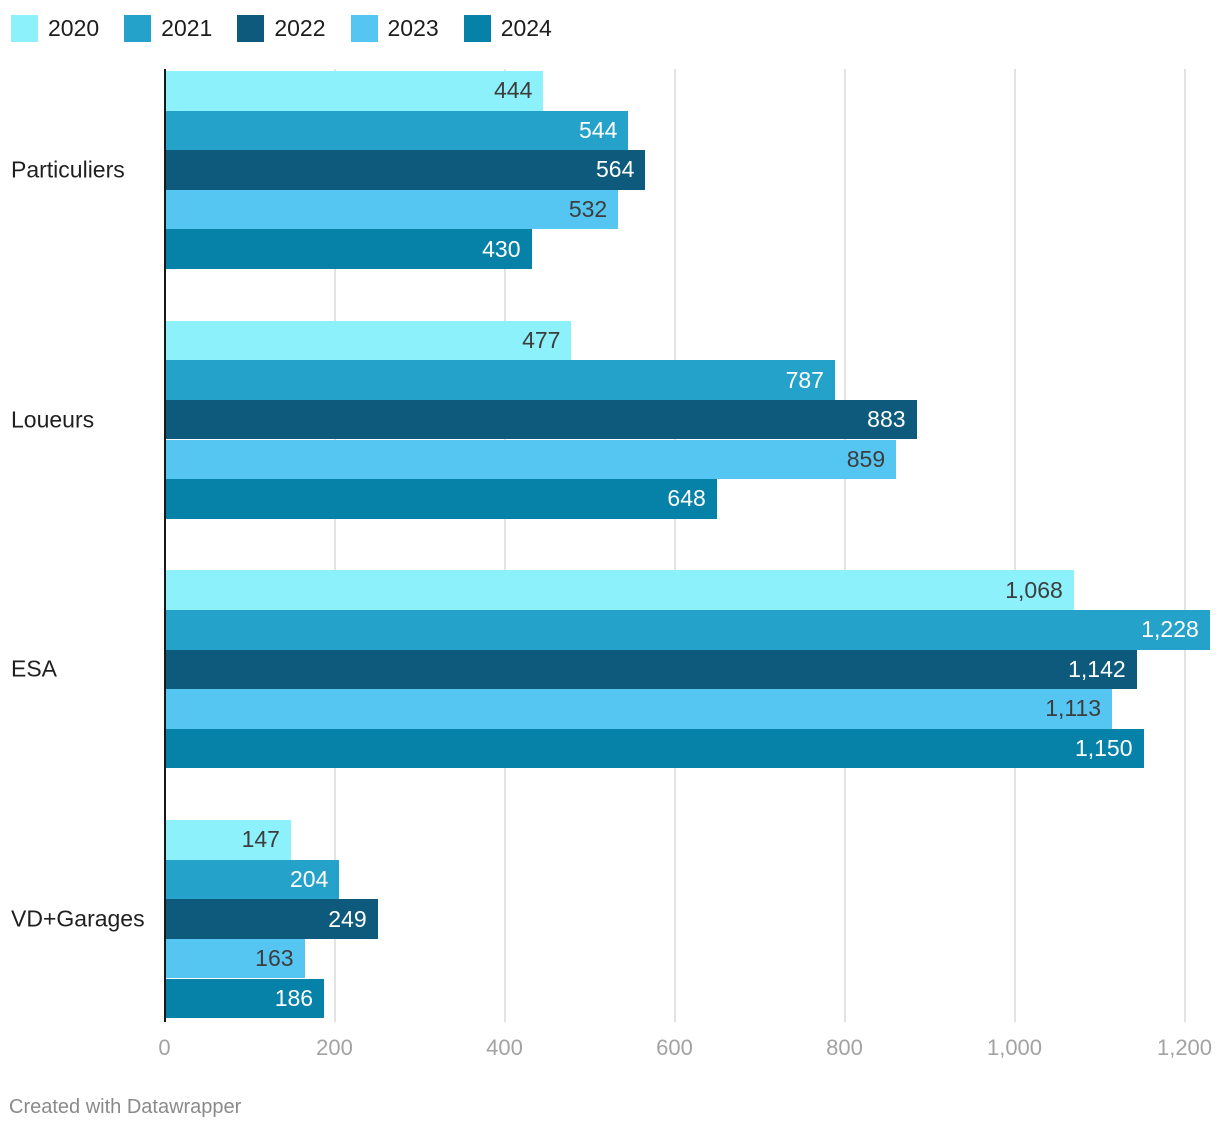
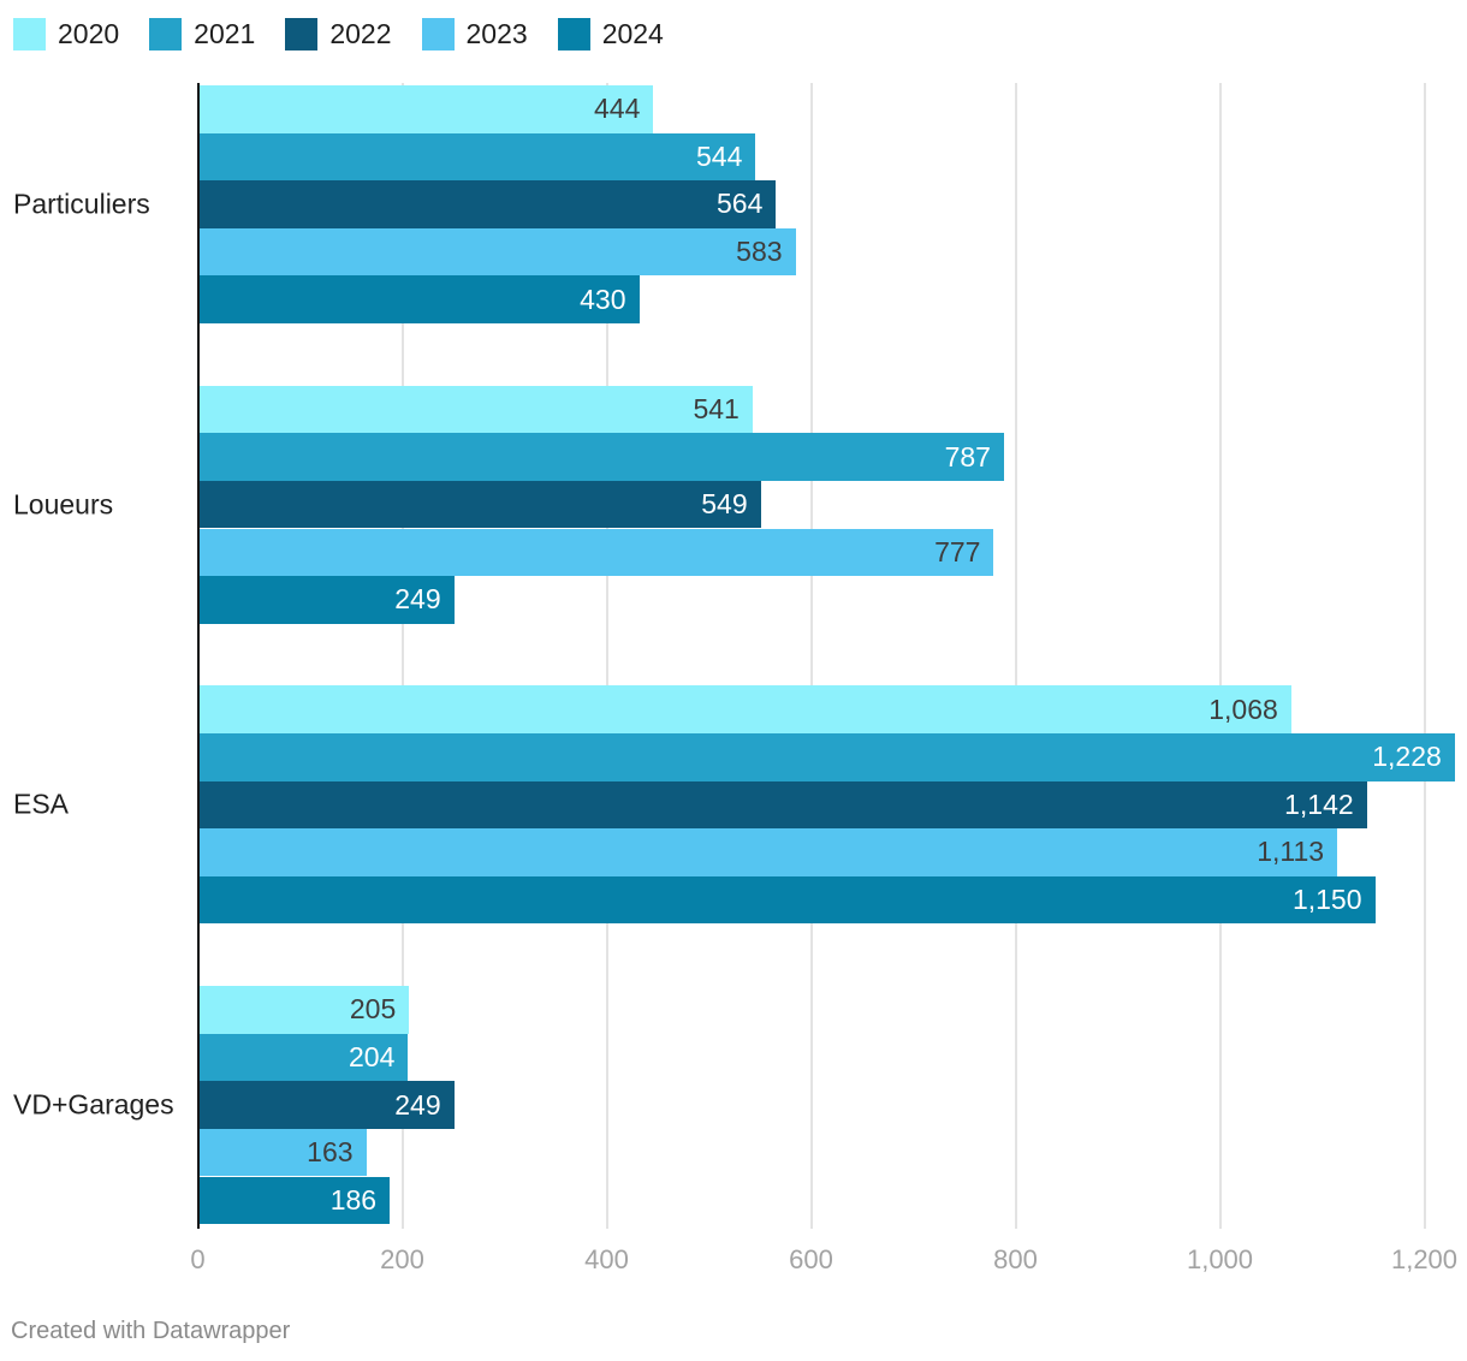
2023/Particuliers: 532 -> 583
2020/Loueurs: 477 -> 541
2022/Loueurs: 883 -> 549
2023/Loueurs: 859 -> 777
2024/Loueurs: 648 -> 249
2020/VD+Garages: 147 -> 205
